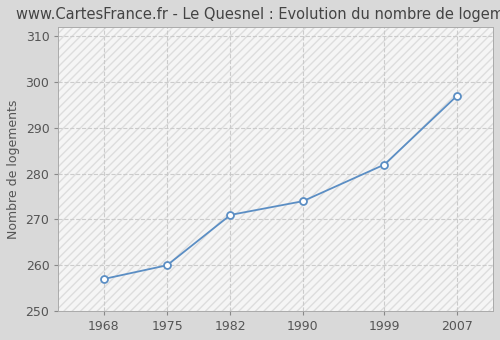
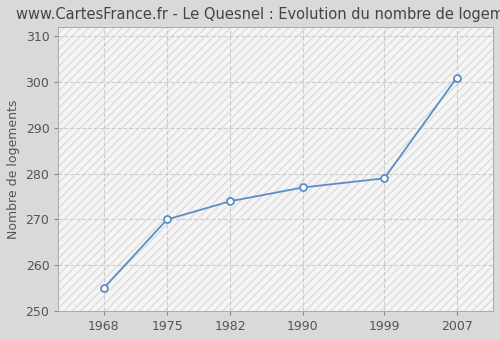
1968: 257 -> 255
1975: 260 -> 270
1982: 271 -> 274
1990: 274 -> 277
1999: 282 -> 279
2007: 297 -> 301
